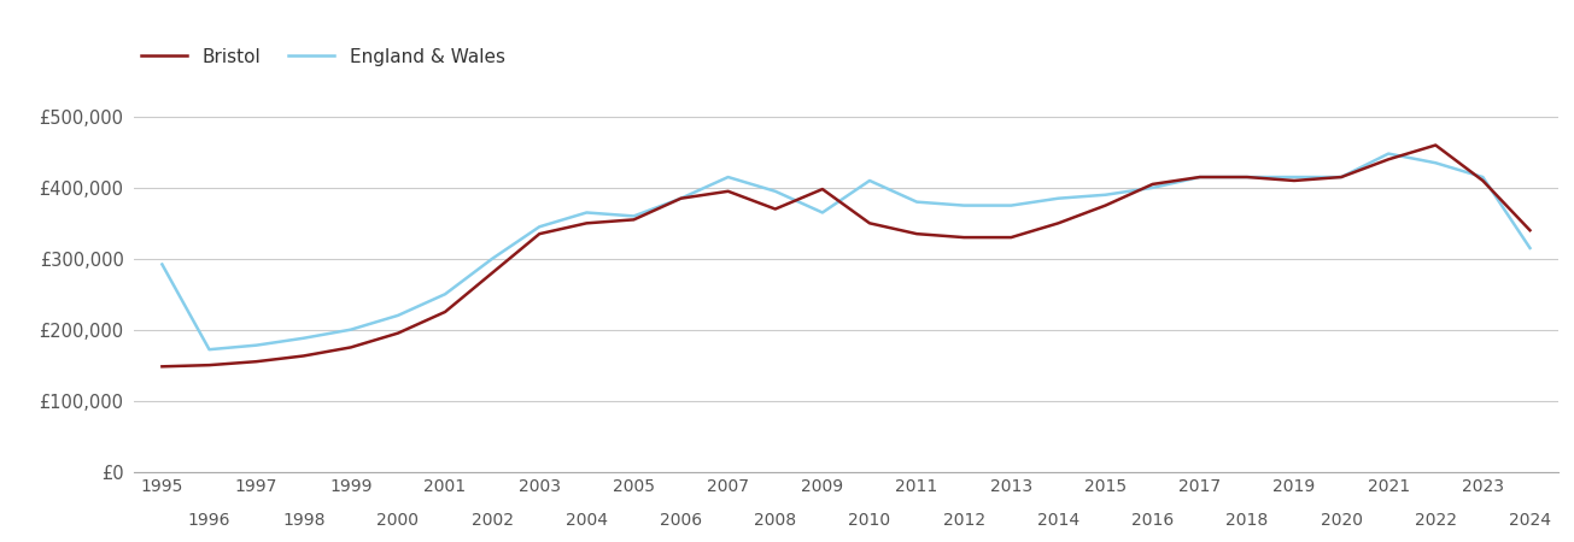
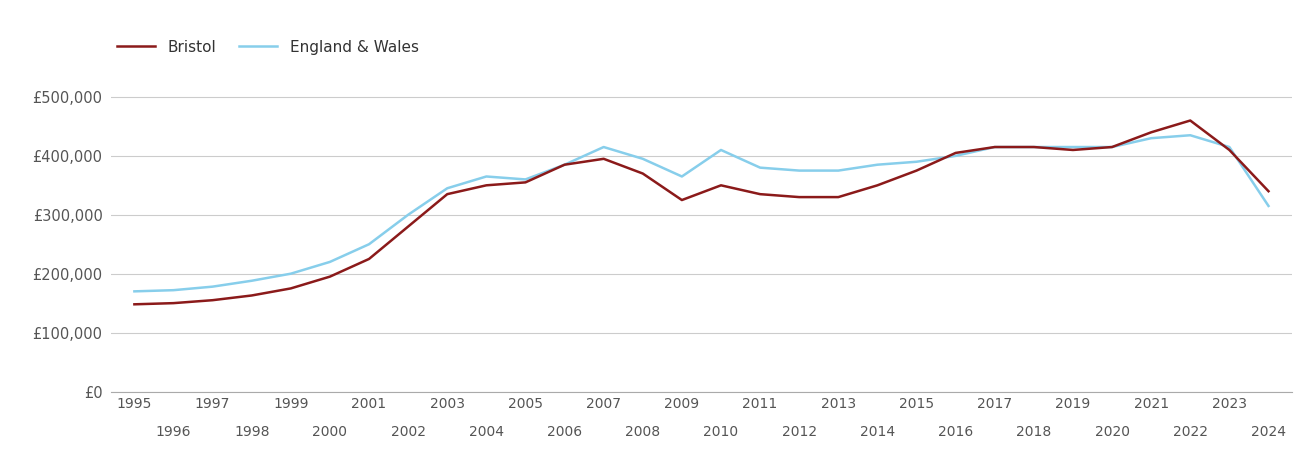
England & Wales/1995: £292,000 -> £170,000
Bristol/2009: £398,000 -> £325,000
England & Wales/2021: £448,000 -> £430,000
